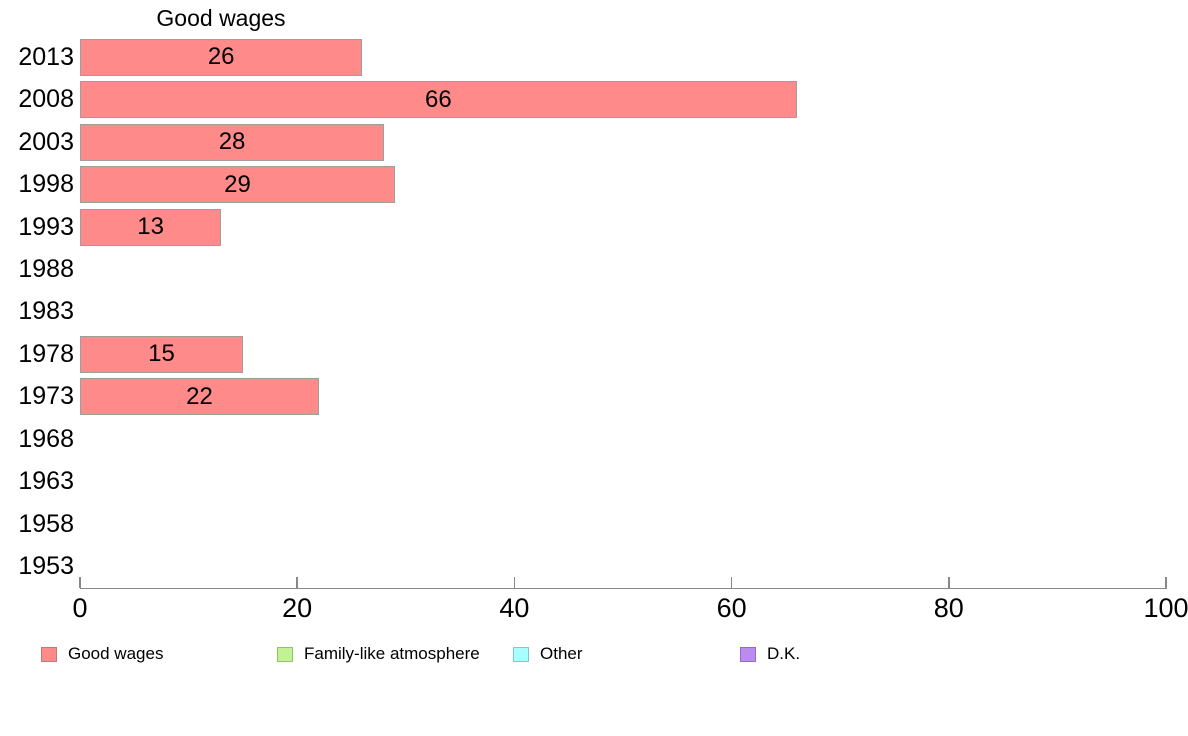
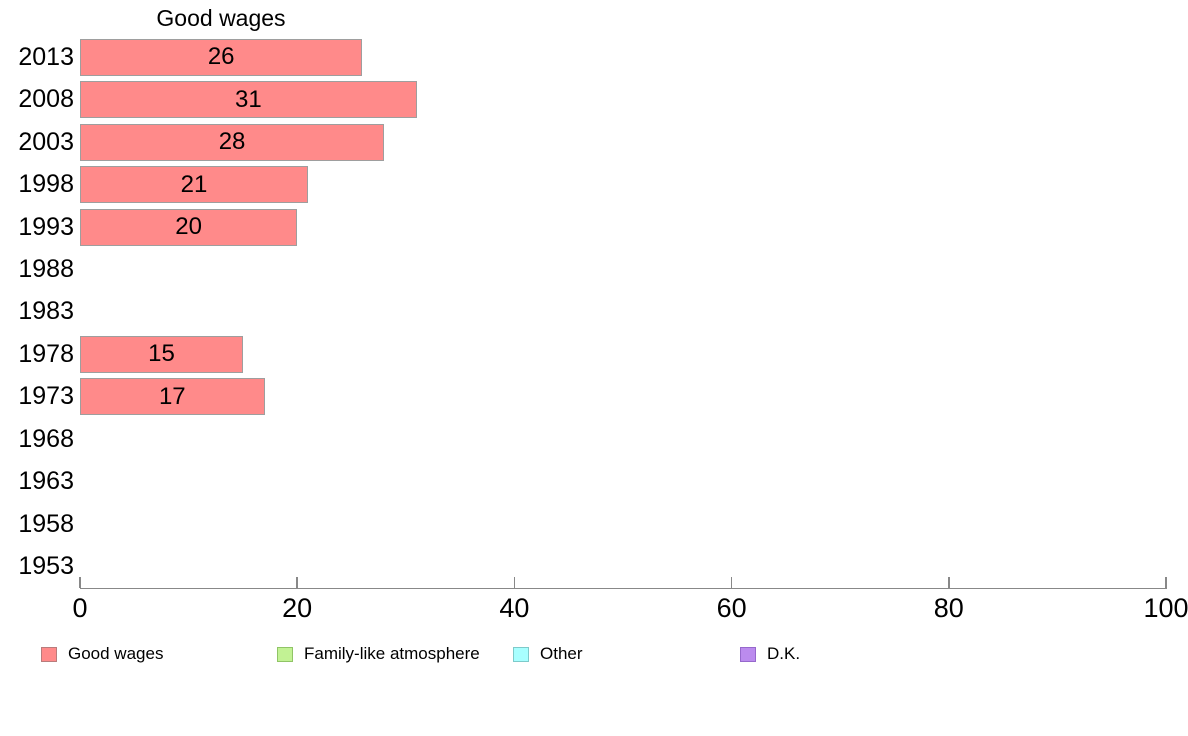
2008: 66 -> 31
1998: 29 -> 21
1993: 13 -> 20
1973: 22 -> 17
